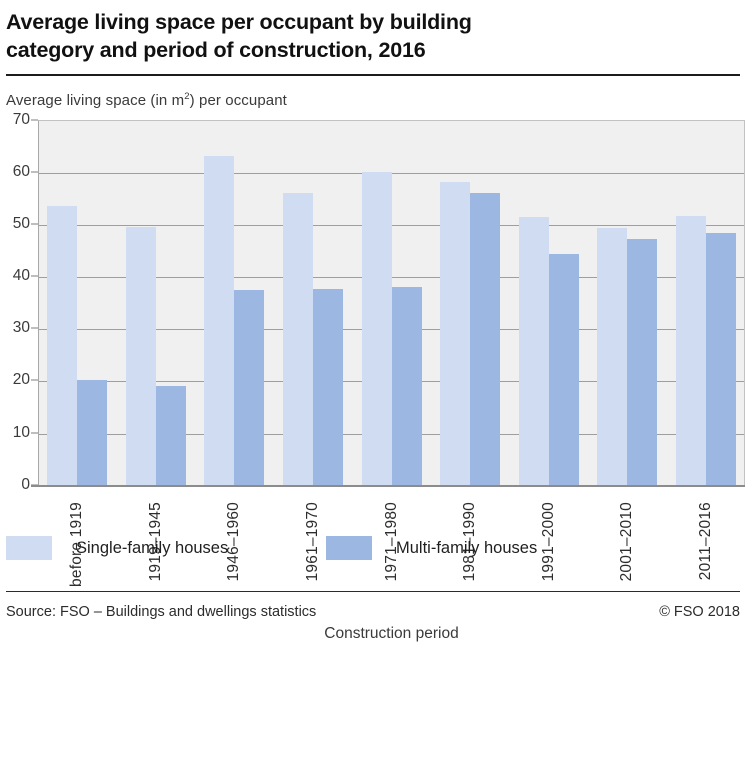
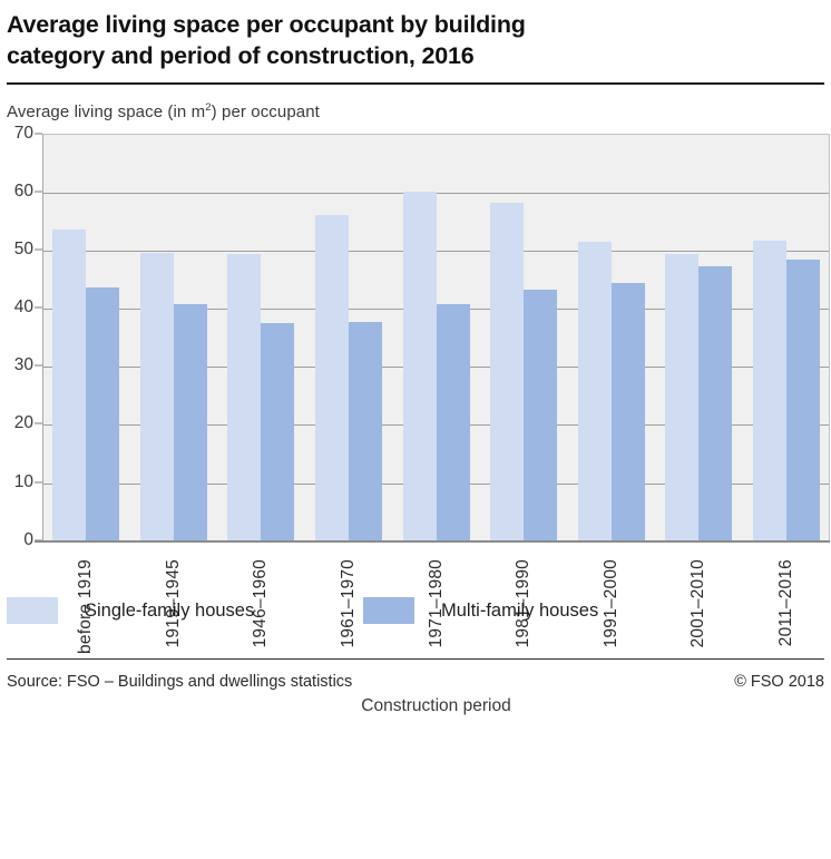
Multi-family houses/before 1919: 20 -> 43
Multi-family houses/1919–1945: 19 -> 41
Single-family houses/1946–1960: 63 -> 49
Multi-family houses/1971–1980: 38 -> 41
Multi-family houses/1981–1990: 56 -> 43
